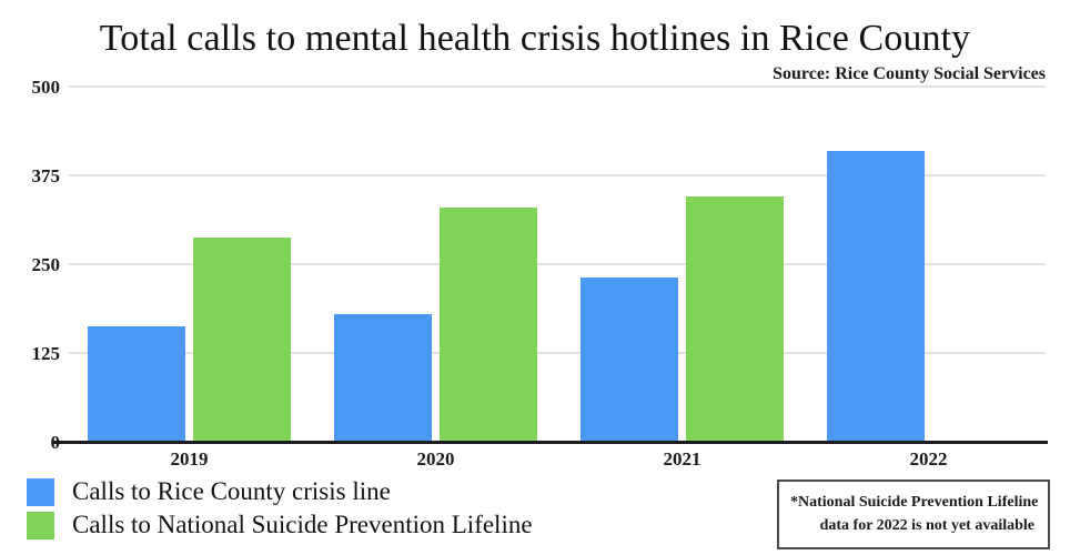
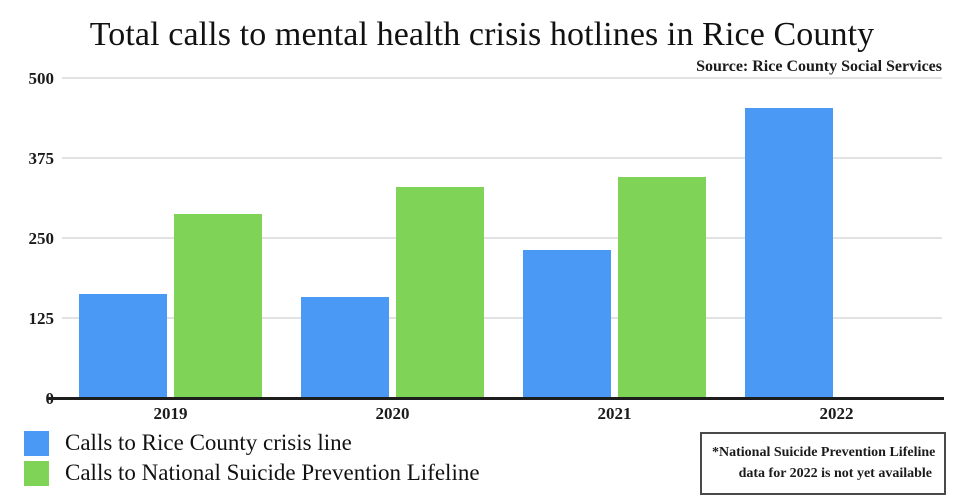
Calls to Rice County crisis line/2020: 180 -> 160
Calls to Rice County crisis line/2022: 410 -> 450
